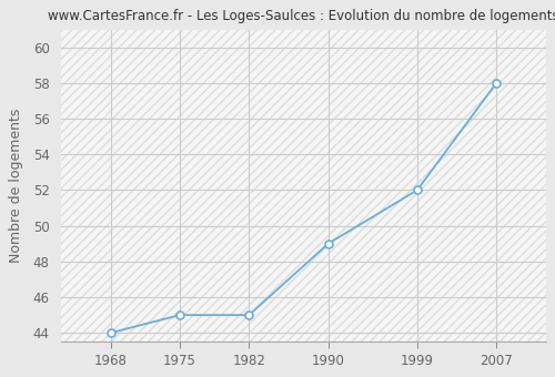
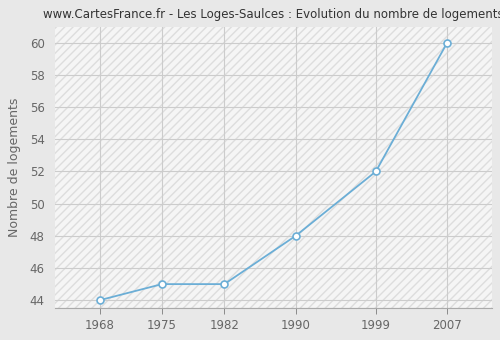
1990: 49 -> 48
2007: 58 -> 60
